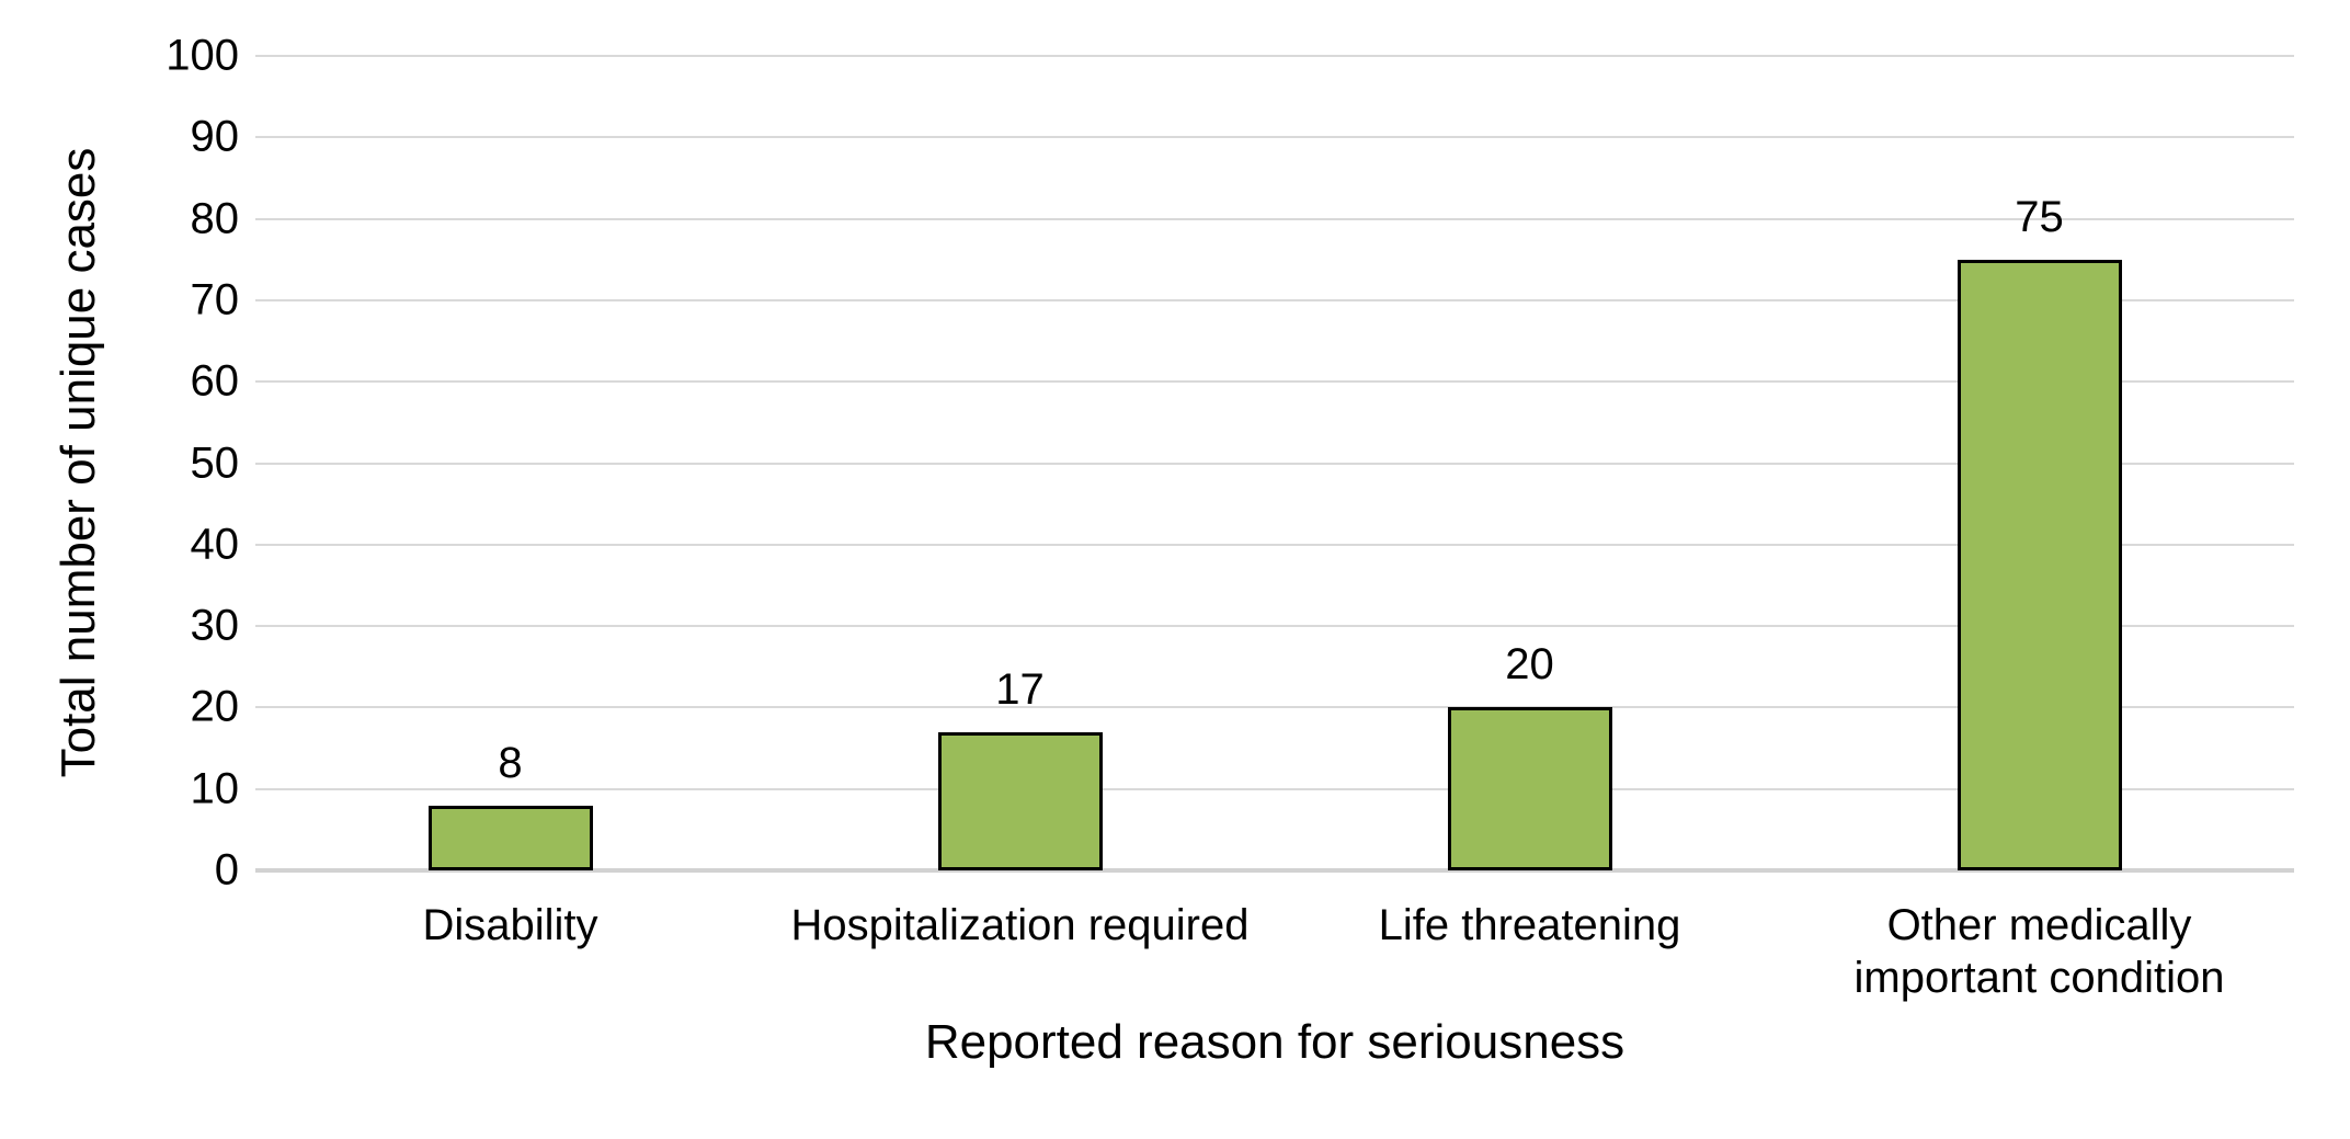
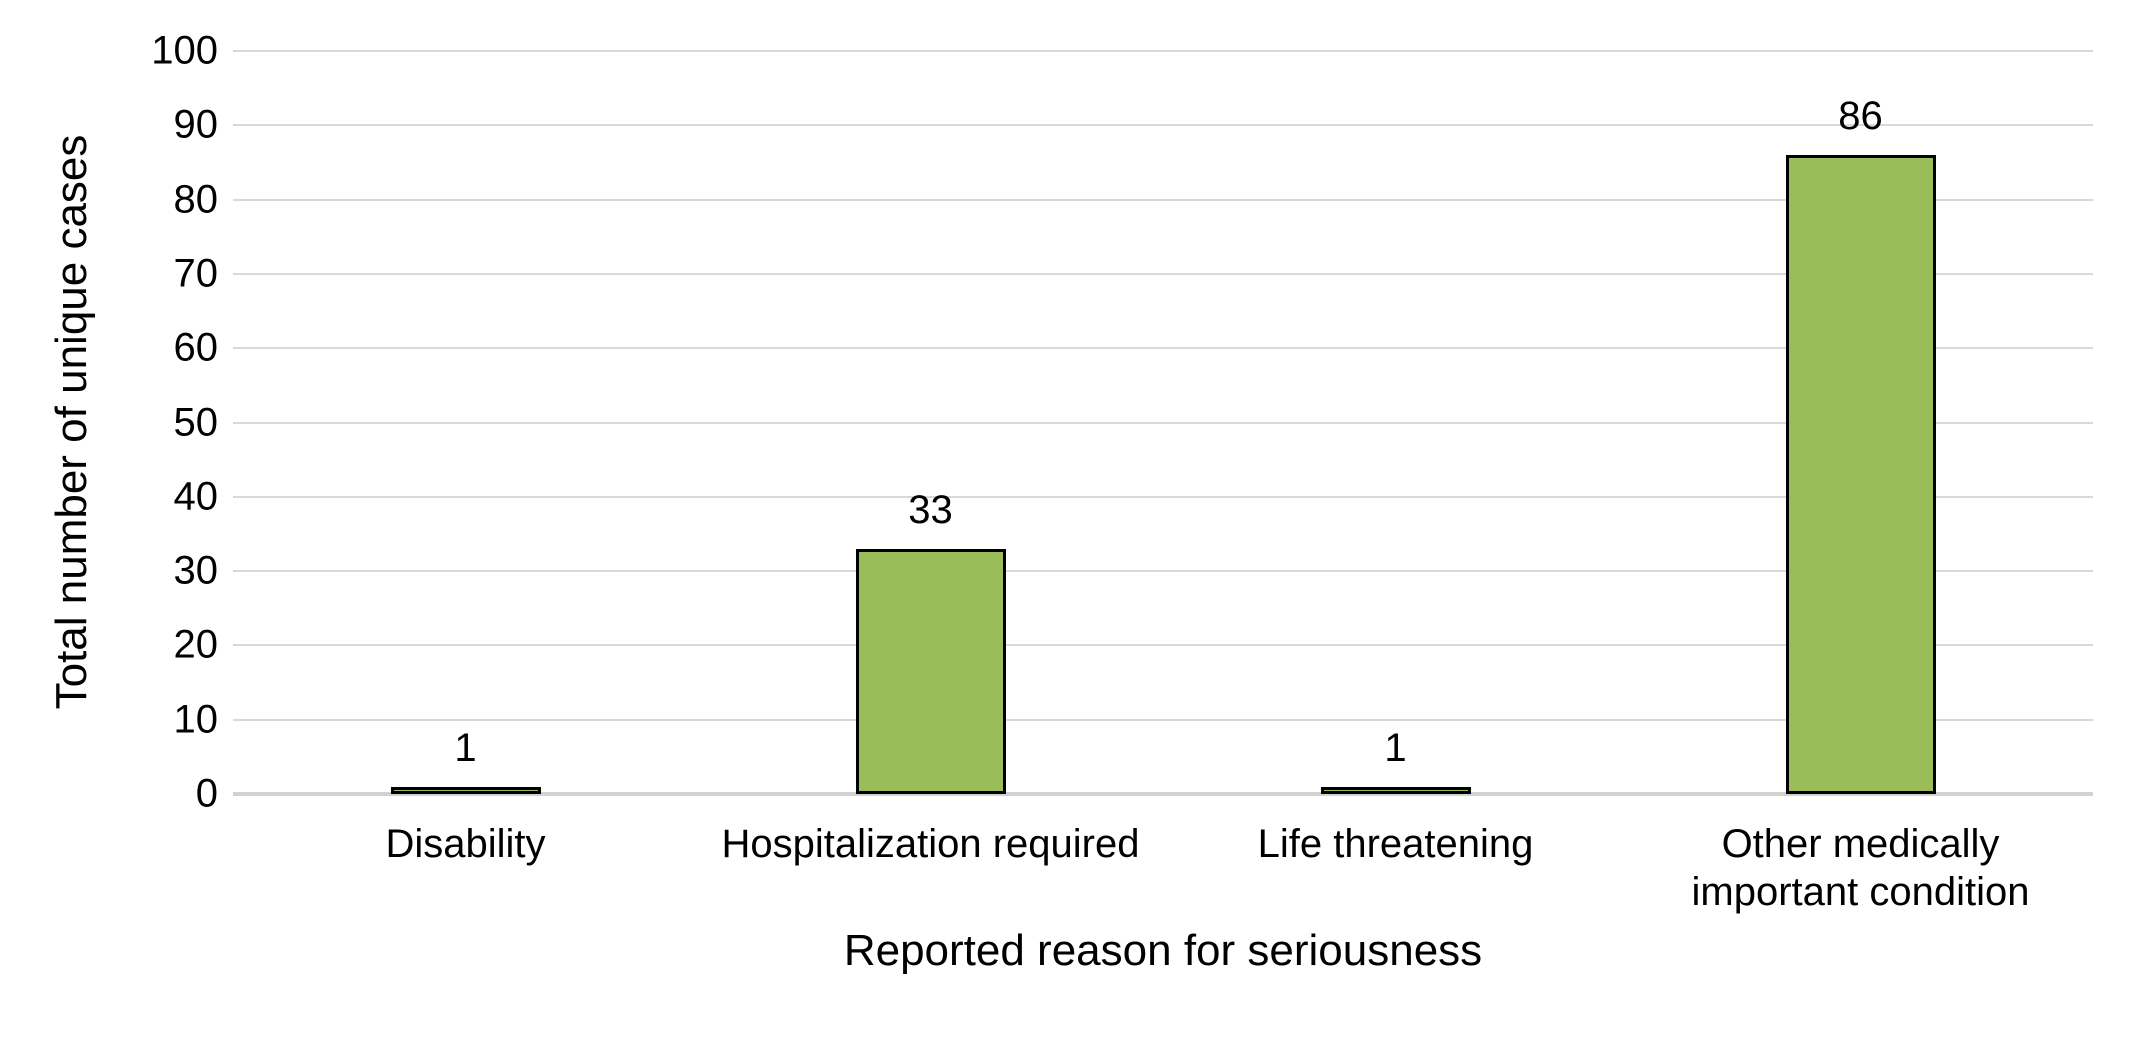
Disability: 8 -> 1
Hospitalization required: 17 -> 33
Life threatening: 20 -> 1
Other medically important condition: 75 -> 86
